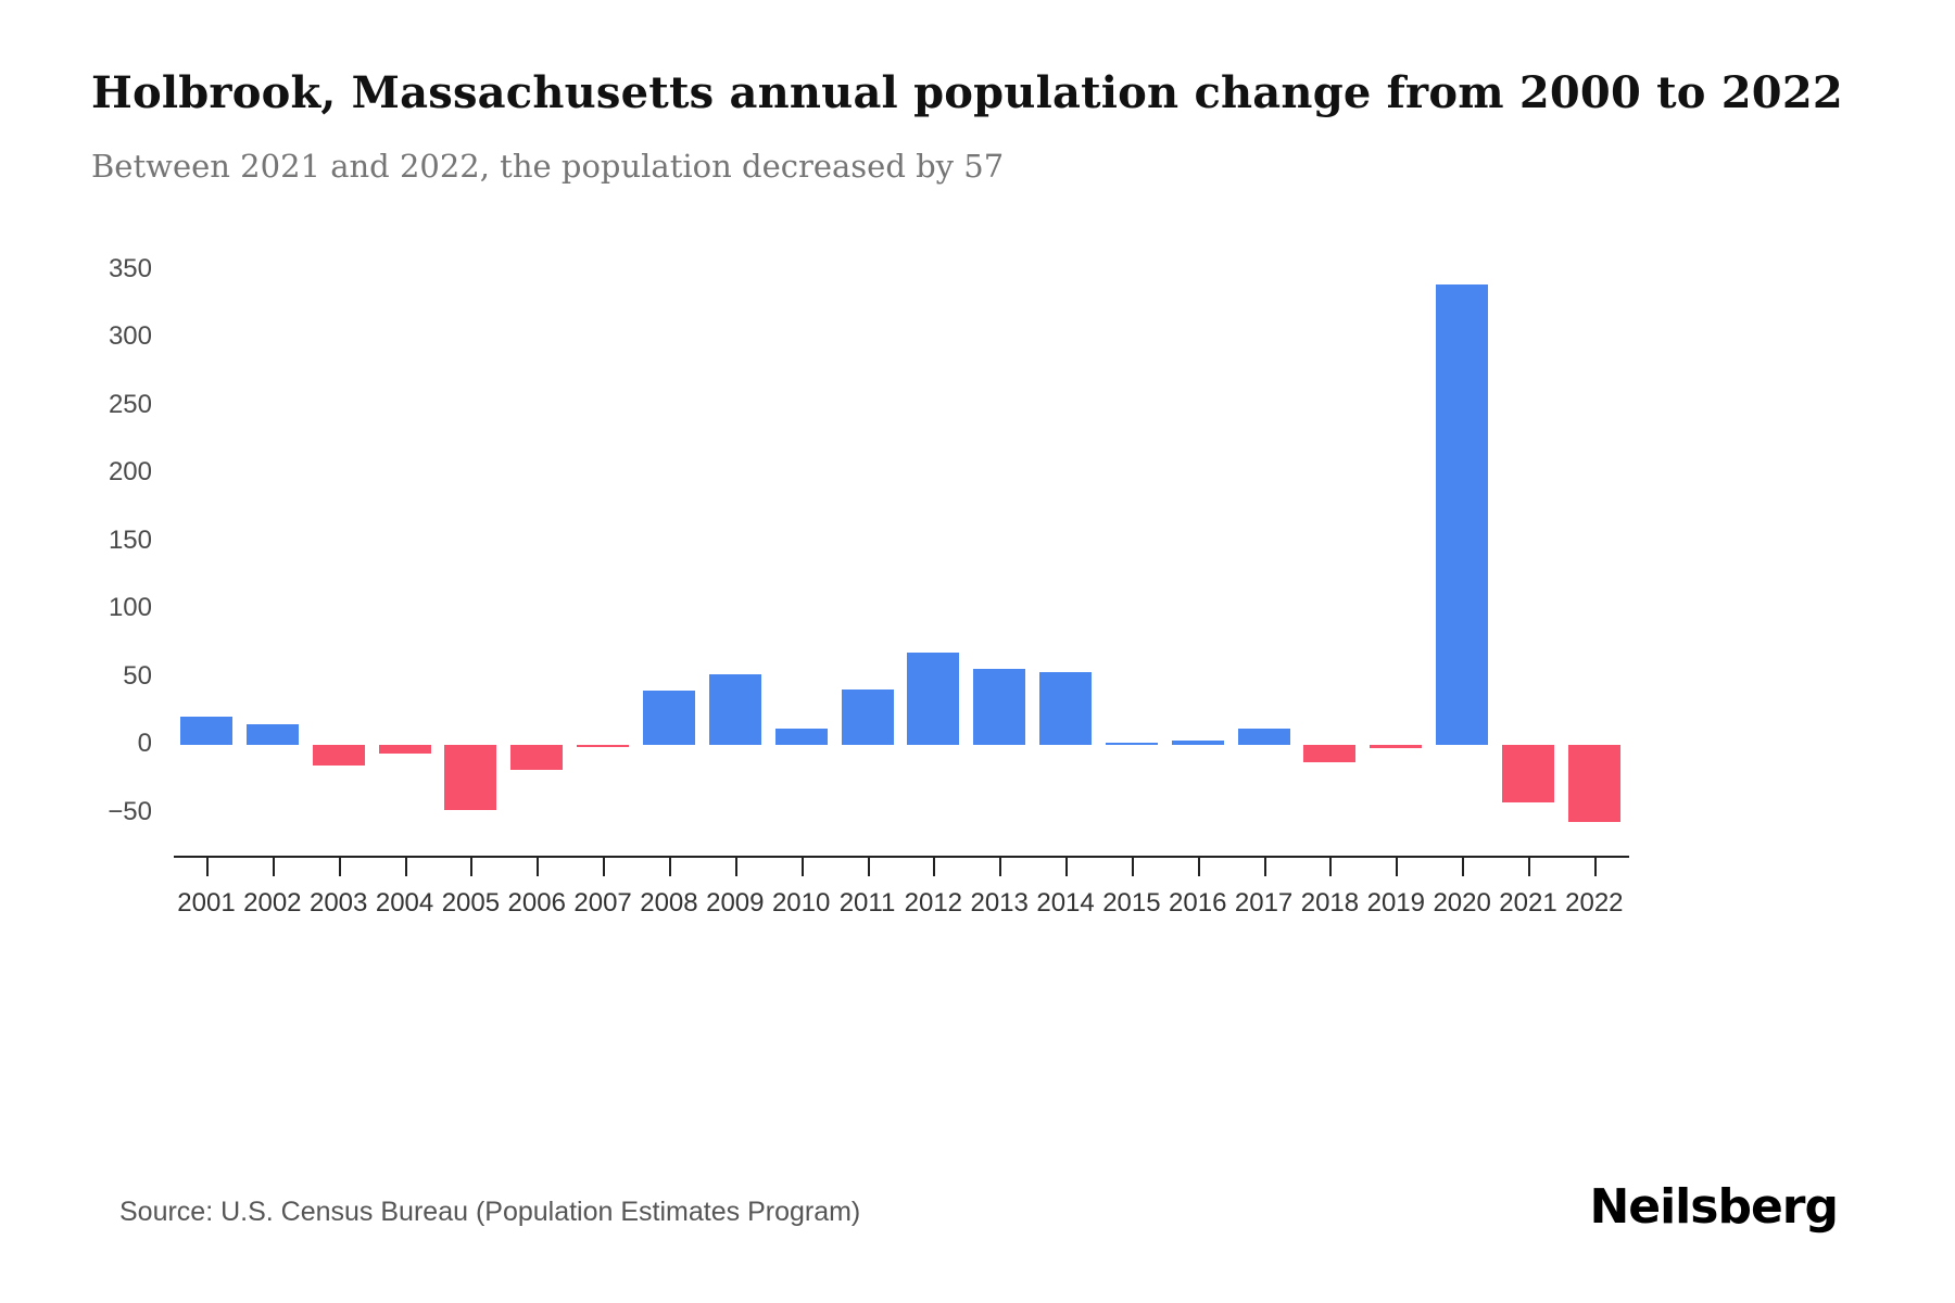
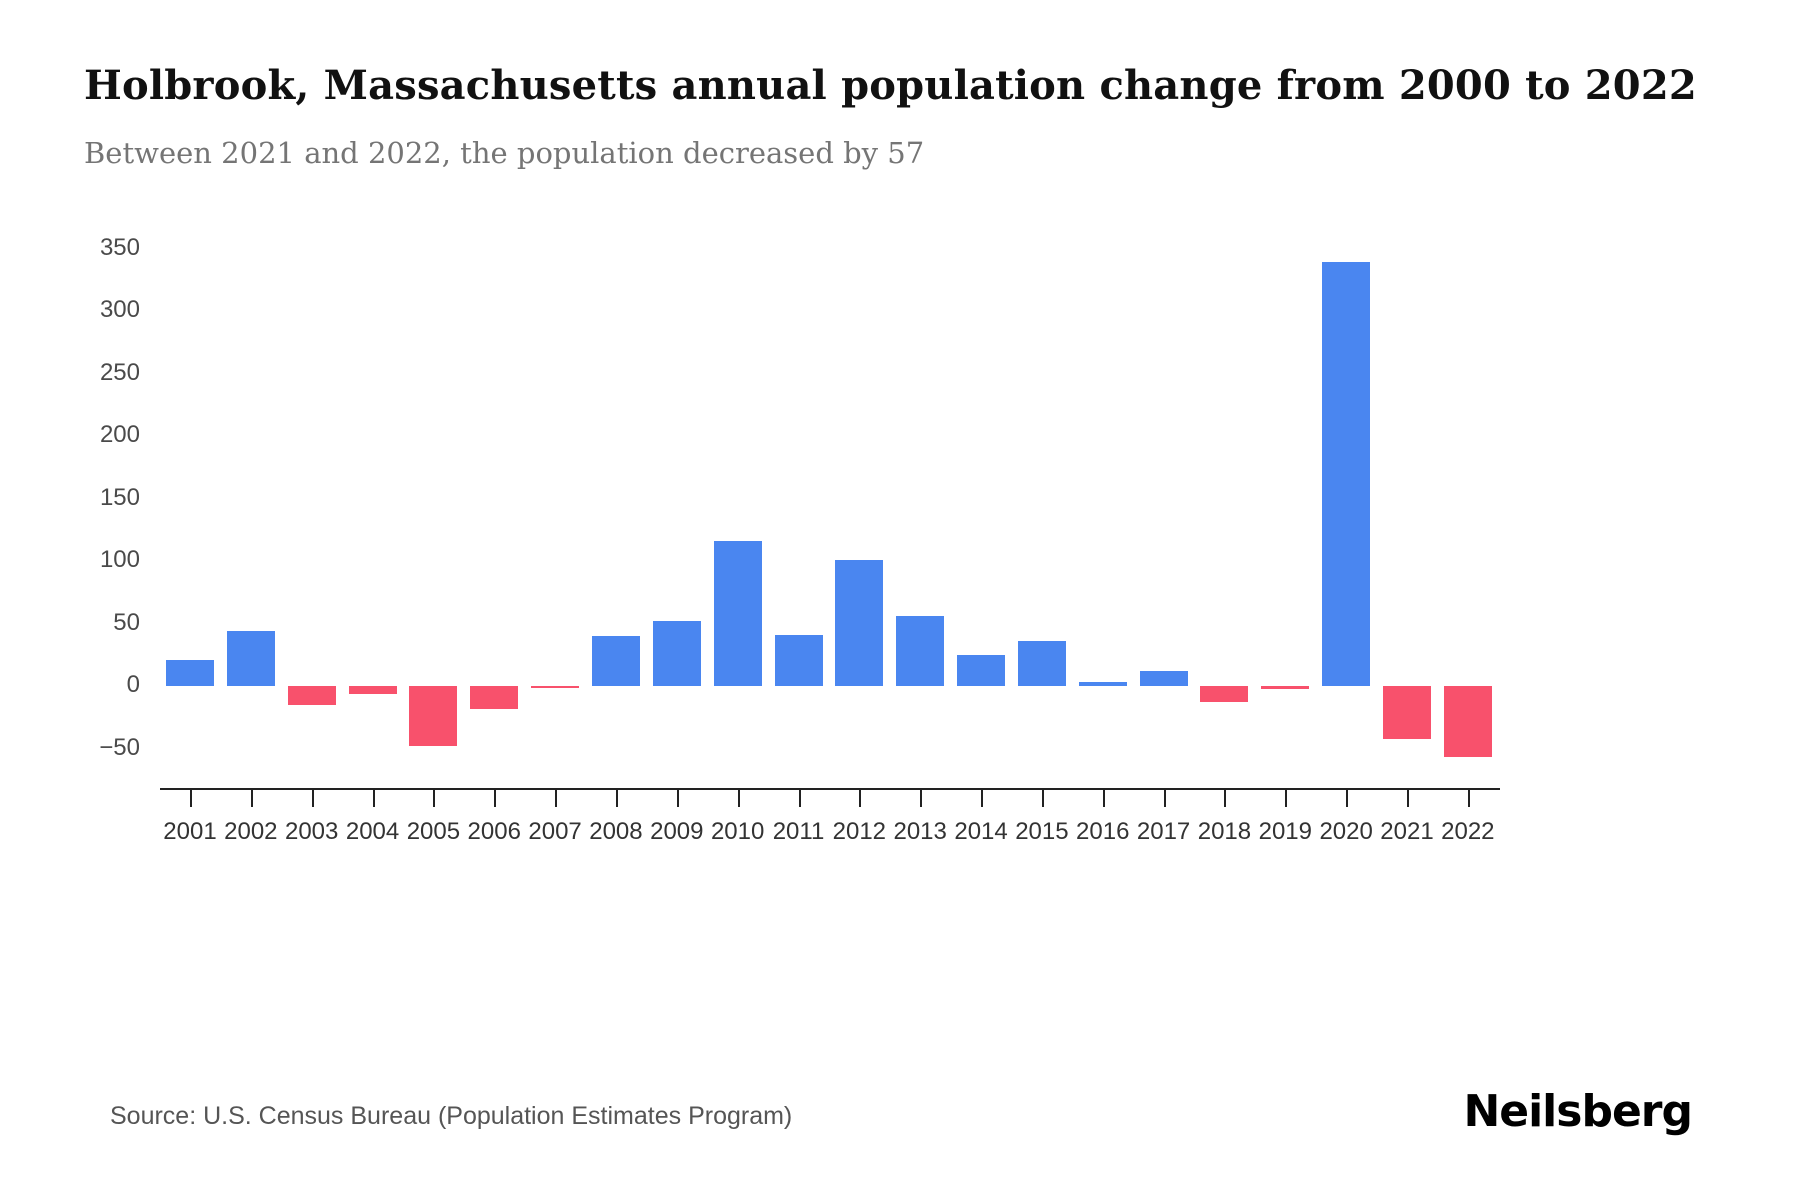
2002: 15 -> 44
2010: 12 -> 116
2012: 68 -> 101
2014: 54 -> 25
2015: 1 -> 36
